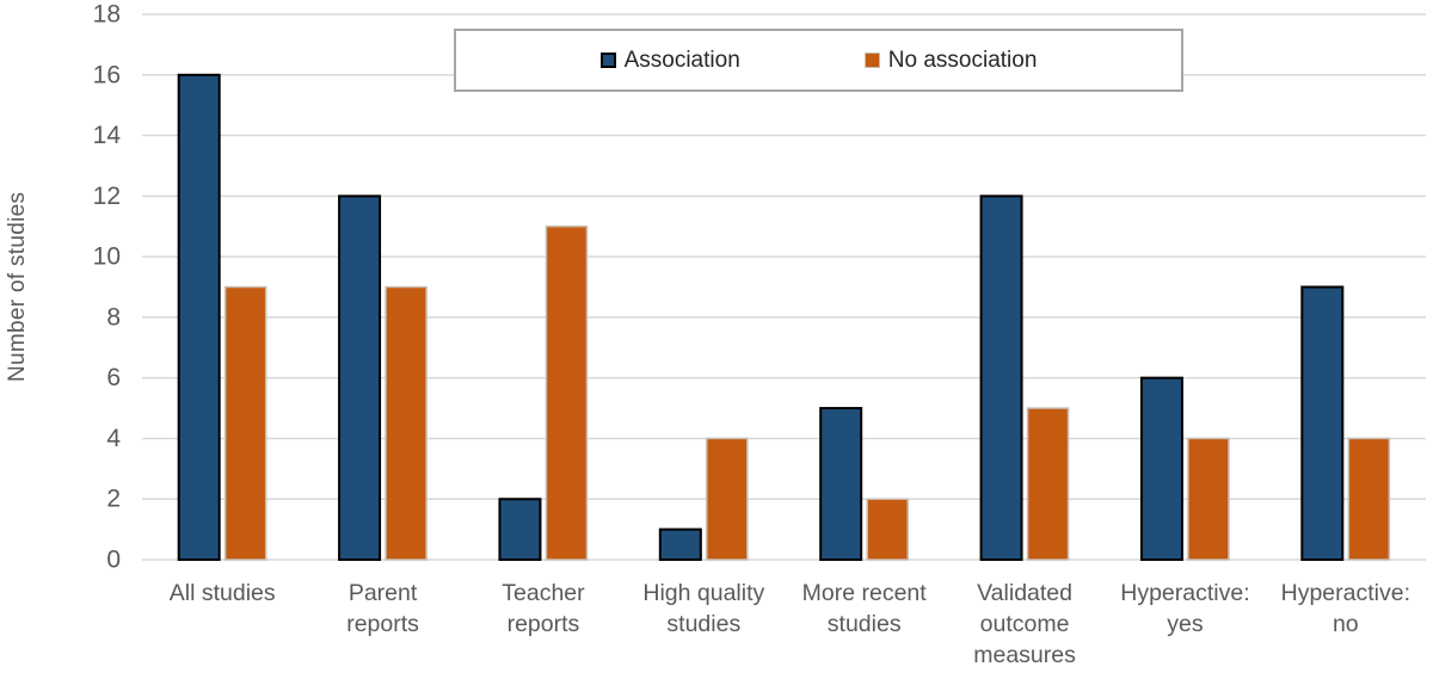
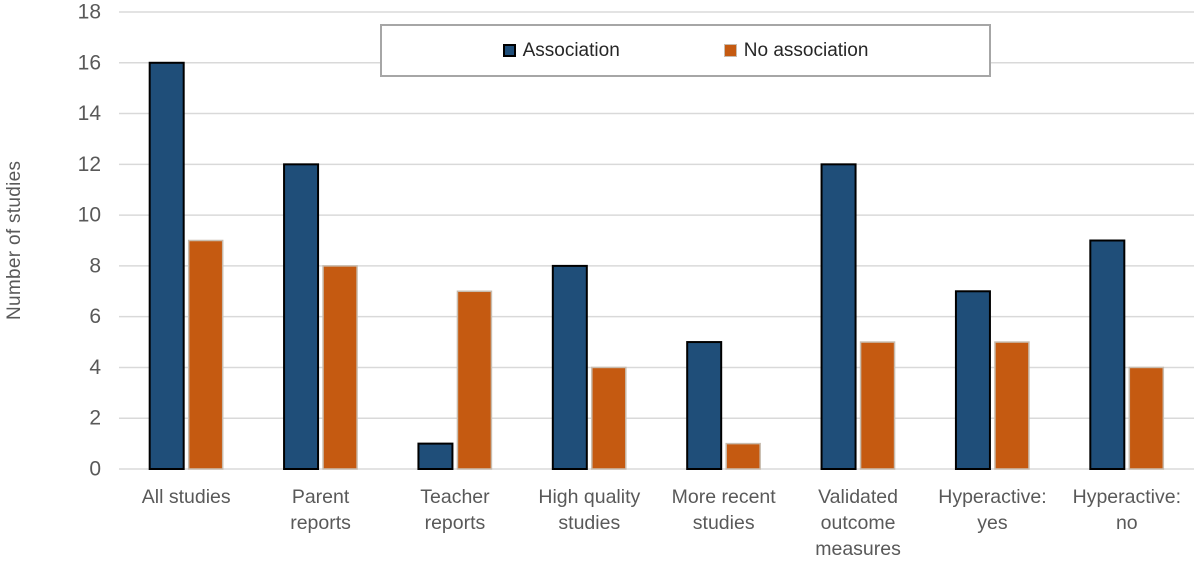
No association/Parent reports: 9 -> 8
Association/Teacher reports: 2 -> 1
No association/Teacher reports: 11 -> 7
Association/High quality studies: 1 -> 8
No association/More recent studies: 2 -> 1
Association/Hyperactive: yes: 6 -> 7
No association/Hyperactive: yes: 4 -> 5
